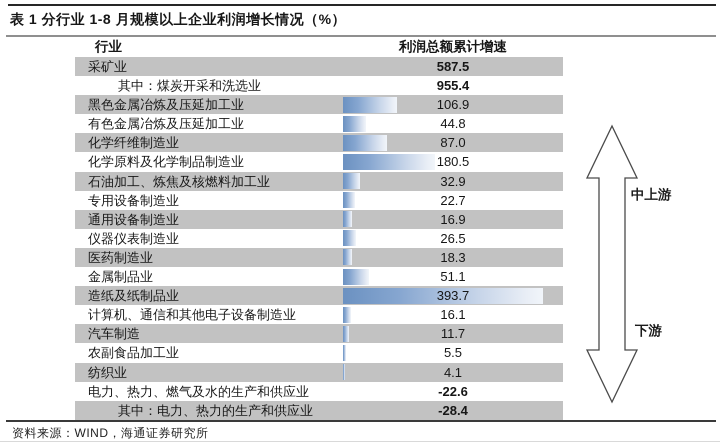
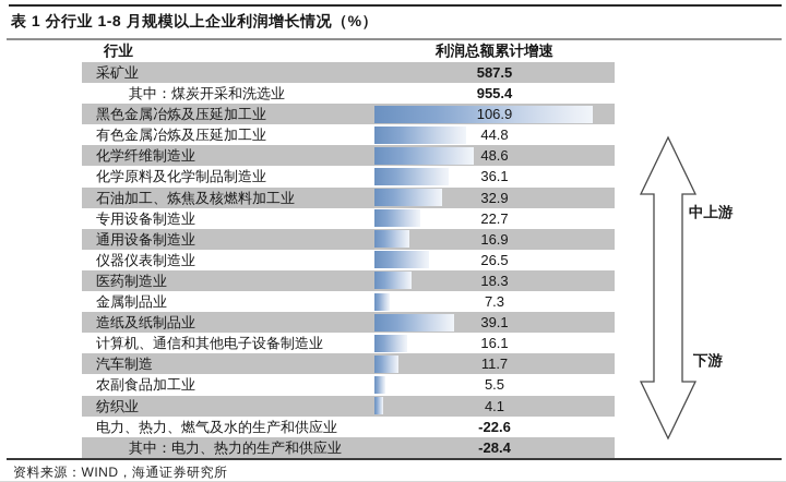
化学纤维制造业: 87.0 -> 48.6
化学原料及化学制品制造业: 180.5 -> 36.1
金属制品业: 51.1 -> 7.3
造纸及纸制品业: 393.7 -> 39.1
